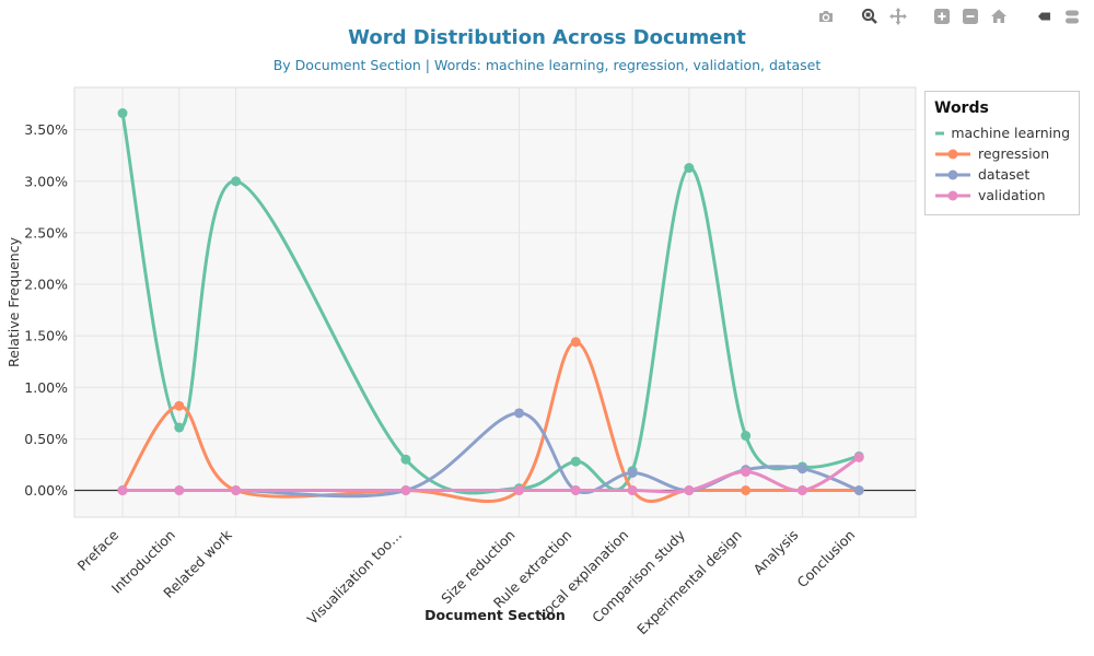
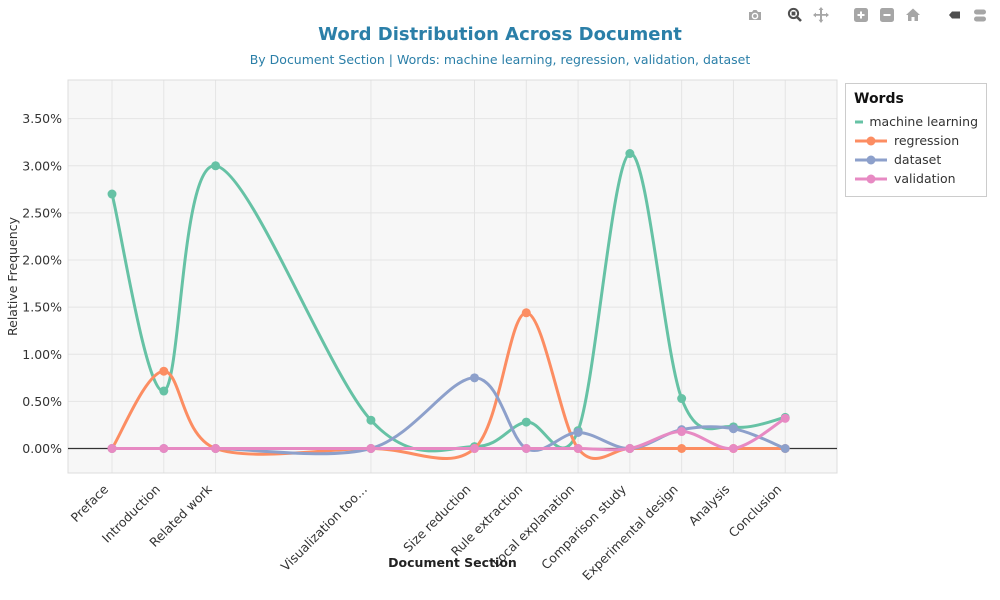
machine learning/Preface: 3.7% -> 2.7%
